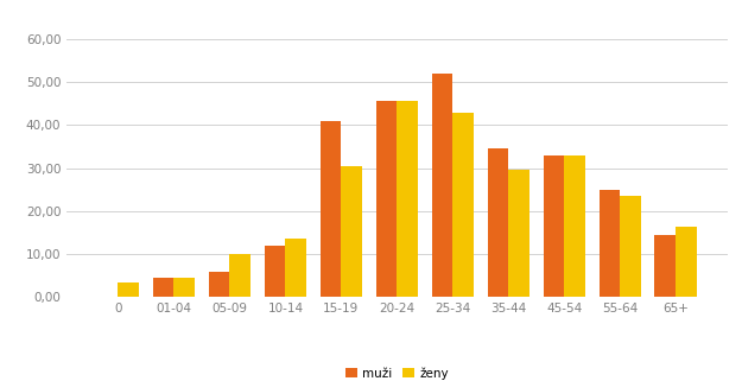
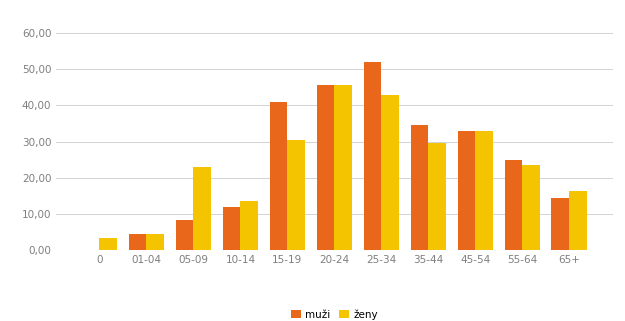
muži/05-09: 6,0 -> 8,5
ženy/05-09: 10,0 -> 23,0
